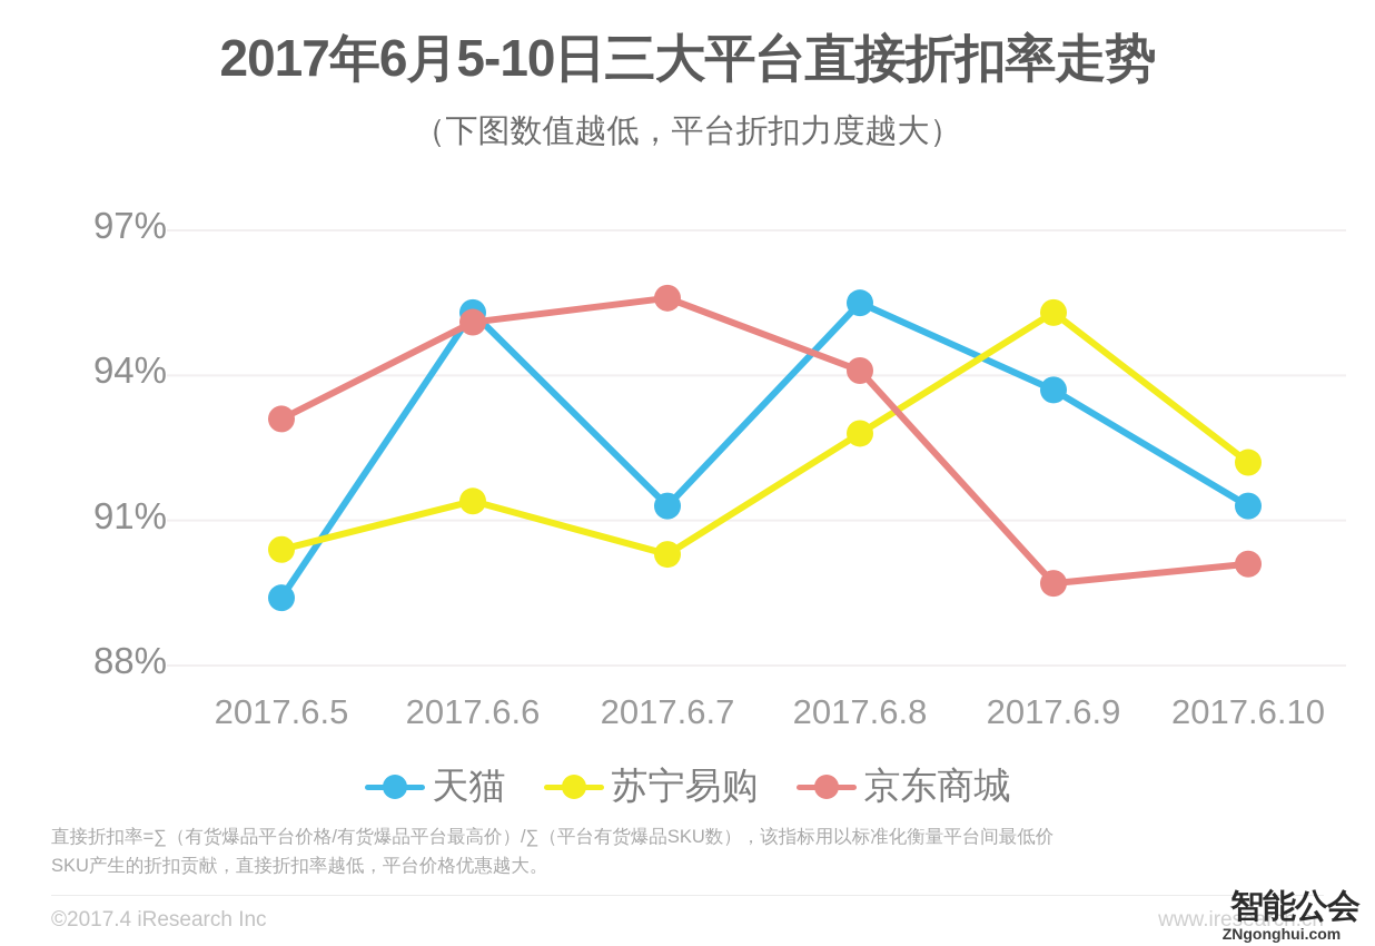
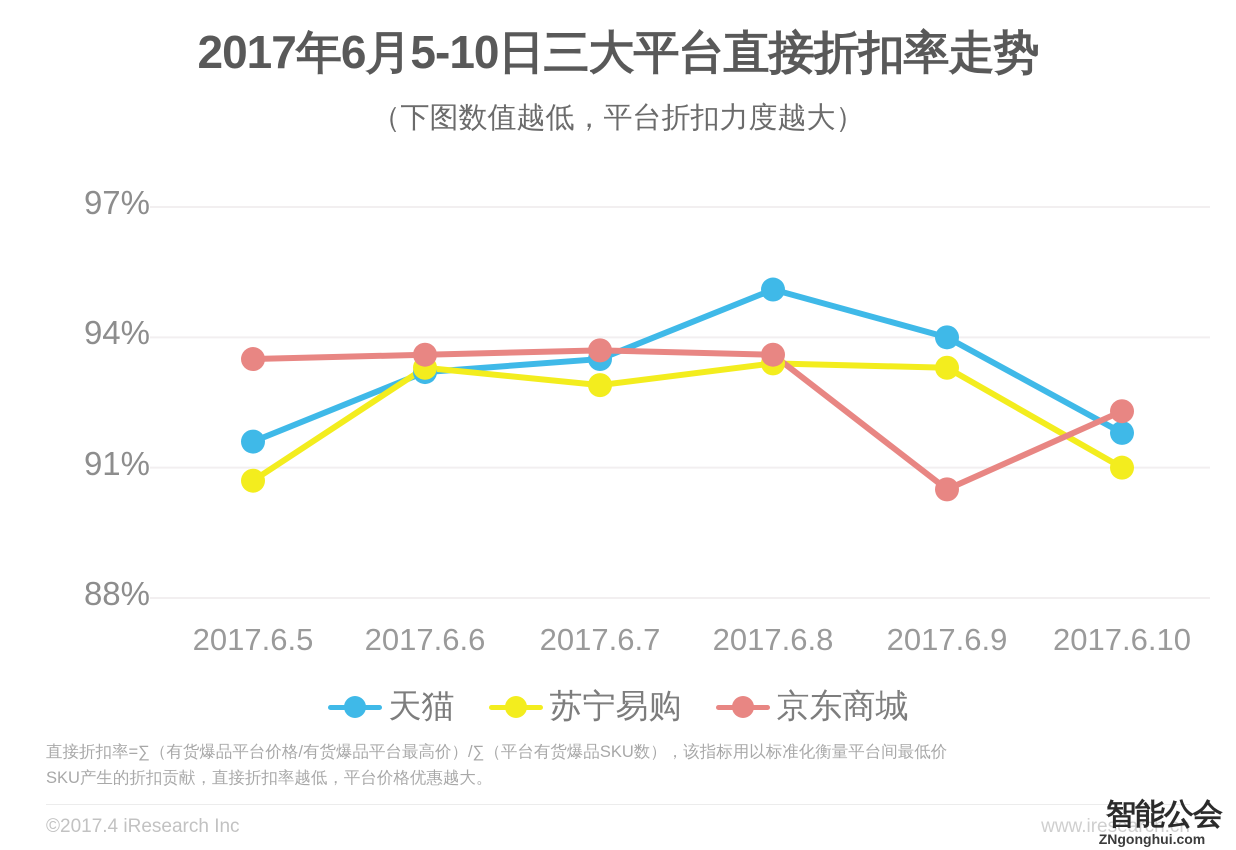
天猫/2017.6.5: 89.4% -> 91.6%
苏宁易购/2017.6.5: 90.4% -> 90.7%
京东商城/2017.6.5: 93.1% -> 93.5%
天猫/2017.6.6: 95.3% -> 93.2%
苏宁易购/2017.6.6: 91.4% -> 93.3%
京东商城/2017.6.6: 95.1% -> 93.6%
天猫/2017.6.7: 91.3% -> 93.5%
苏宁易购/2017.6.7: 90.3% -> 92.9%
京东商城/2017.6.7: 95.6% -> 93.7%
天猫/2017.6.8: 95.5% -> 95.1%
苏宁易购/2017.6.8: 92.8% -> 93.4%
京东商城/2017.6.8: 94.1% -> 93.6%
天猫/2017.6.9: 93.7% -> 94.0%
苏宁易购/2017.6.9: 95.3% -> 93.3%
京东商城/2017.6.9: 89.7% -> 90.5%
天猫/2017.6.10: 91.3% -> 91.8%
苏宁易购/2017.6.10: 92.2% -> 91.0%
京东商城/2017.6.10: 90.1% -> 92.3%
